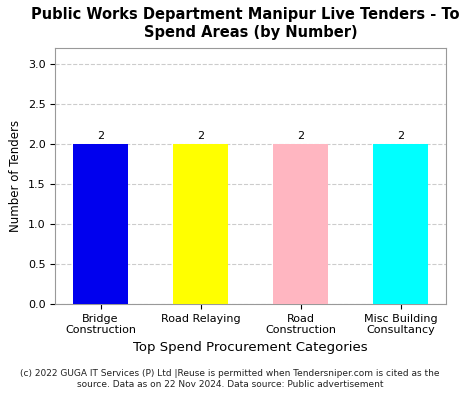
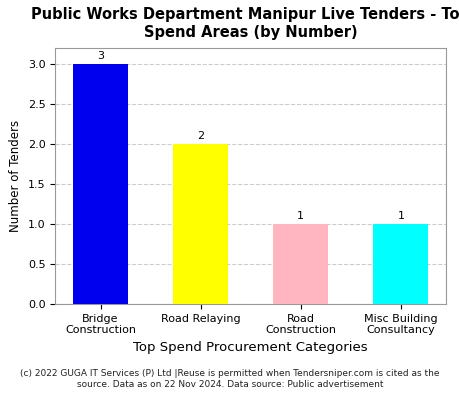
Bridge Construction: 2 -> 3
Road Construction: 2 -> 1
Misc Building Consultancy: 2 -> 1
